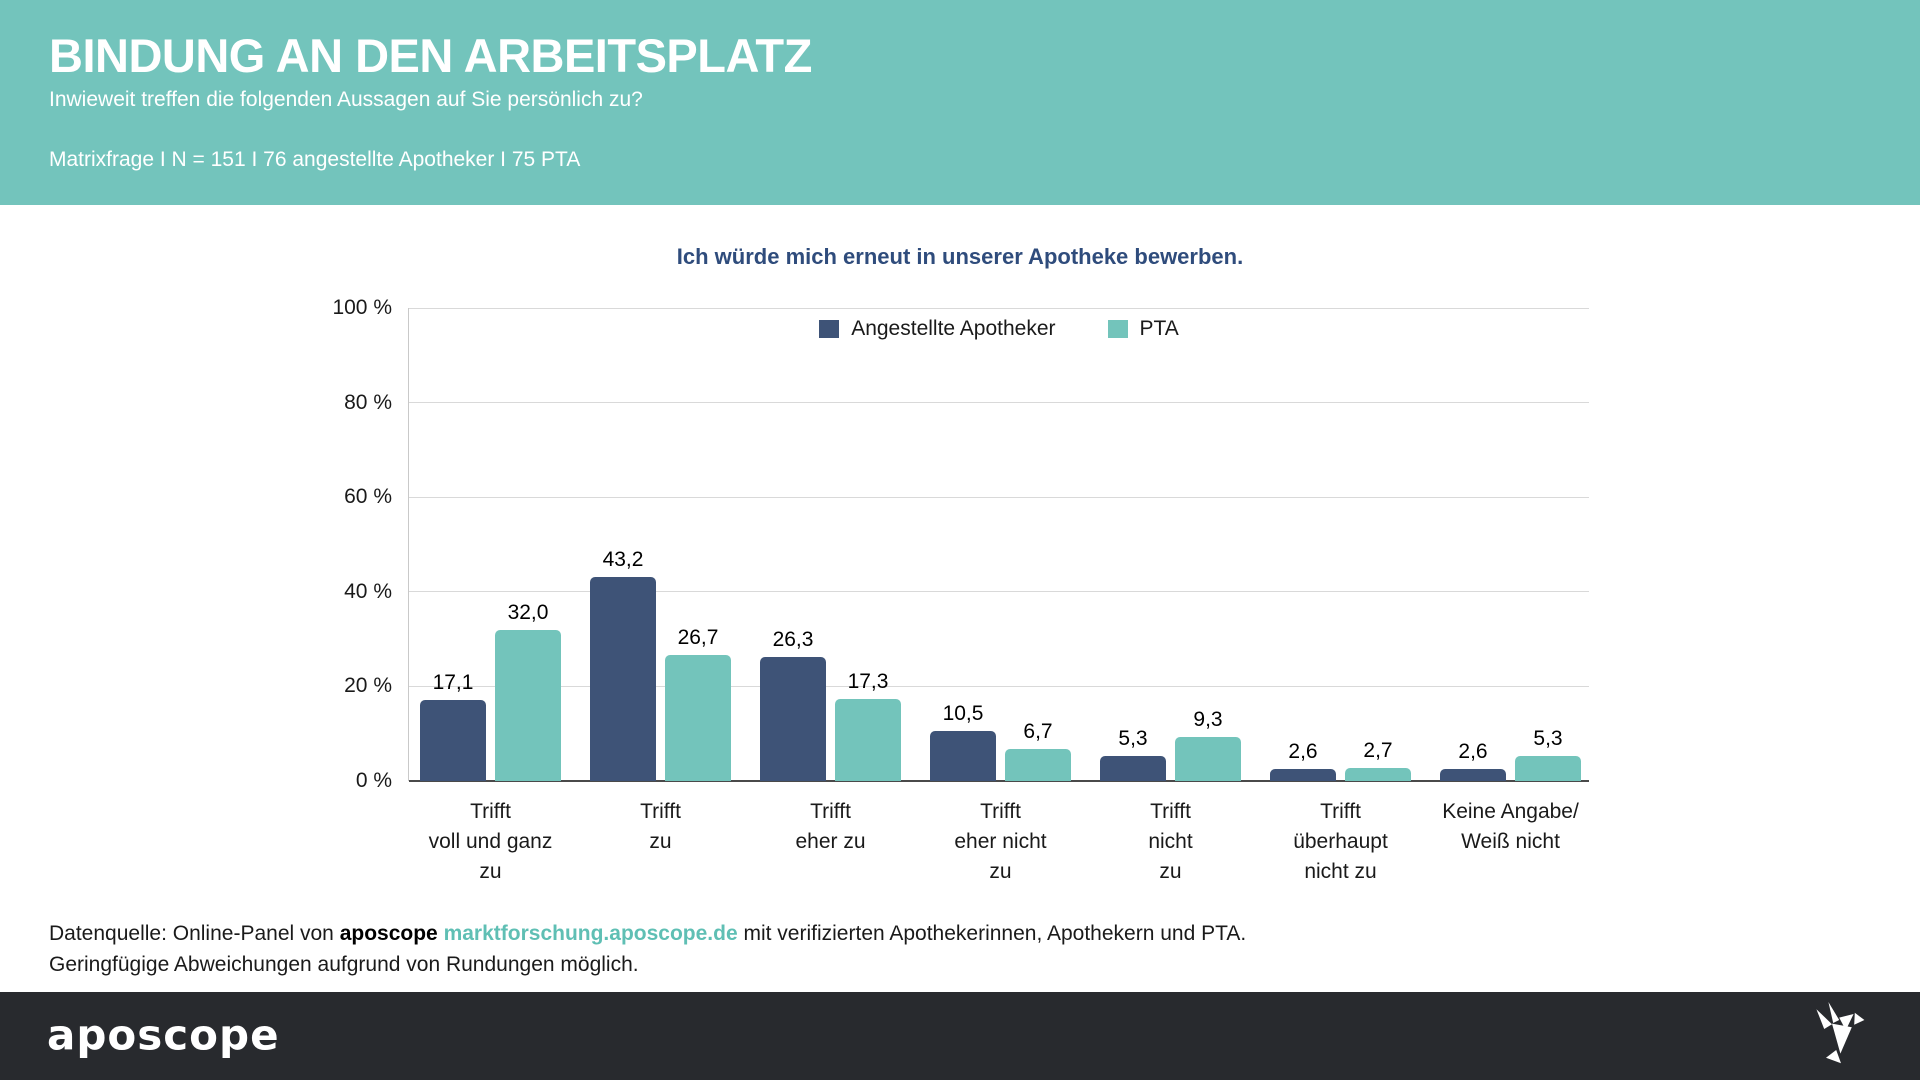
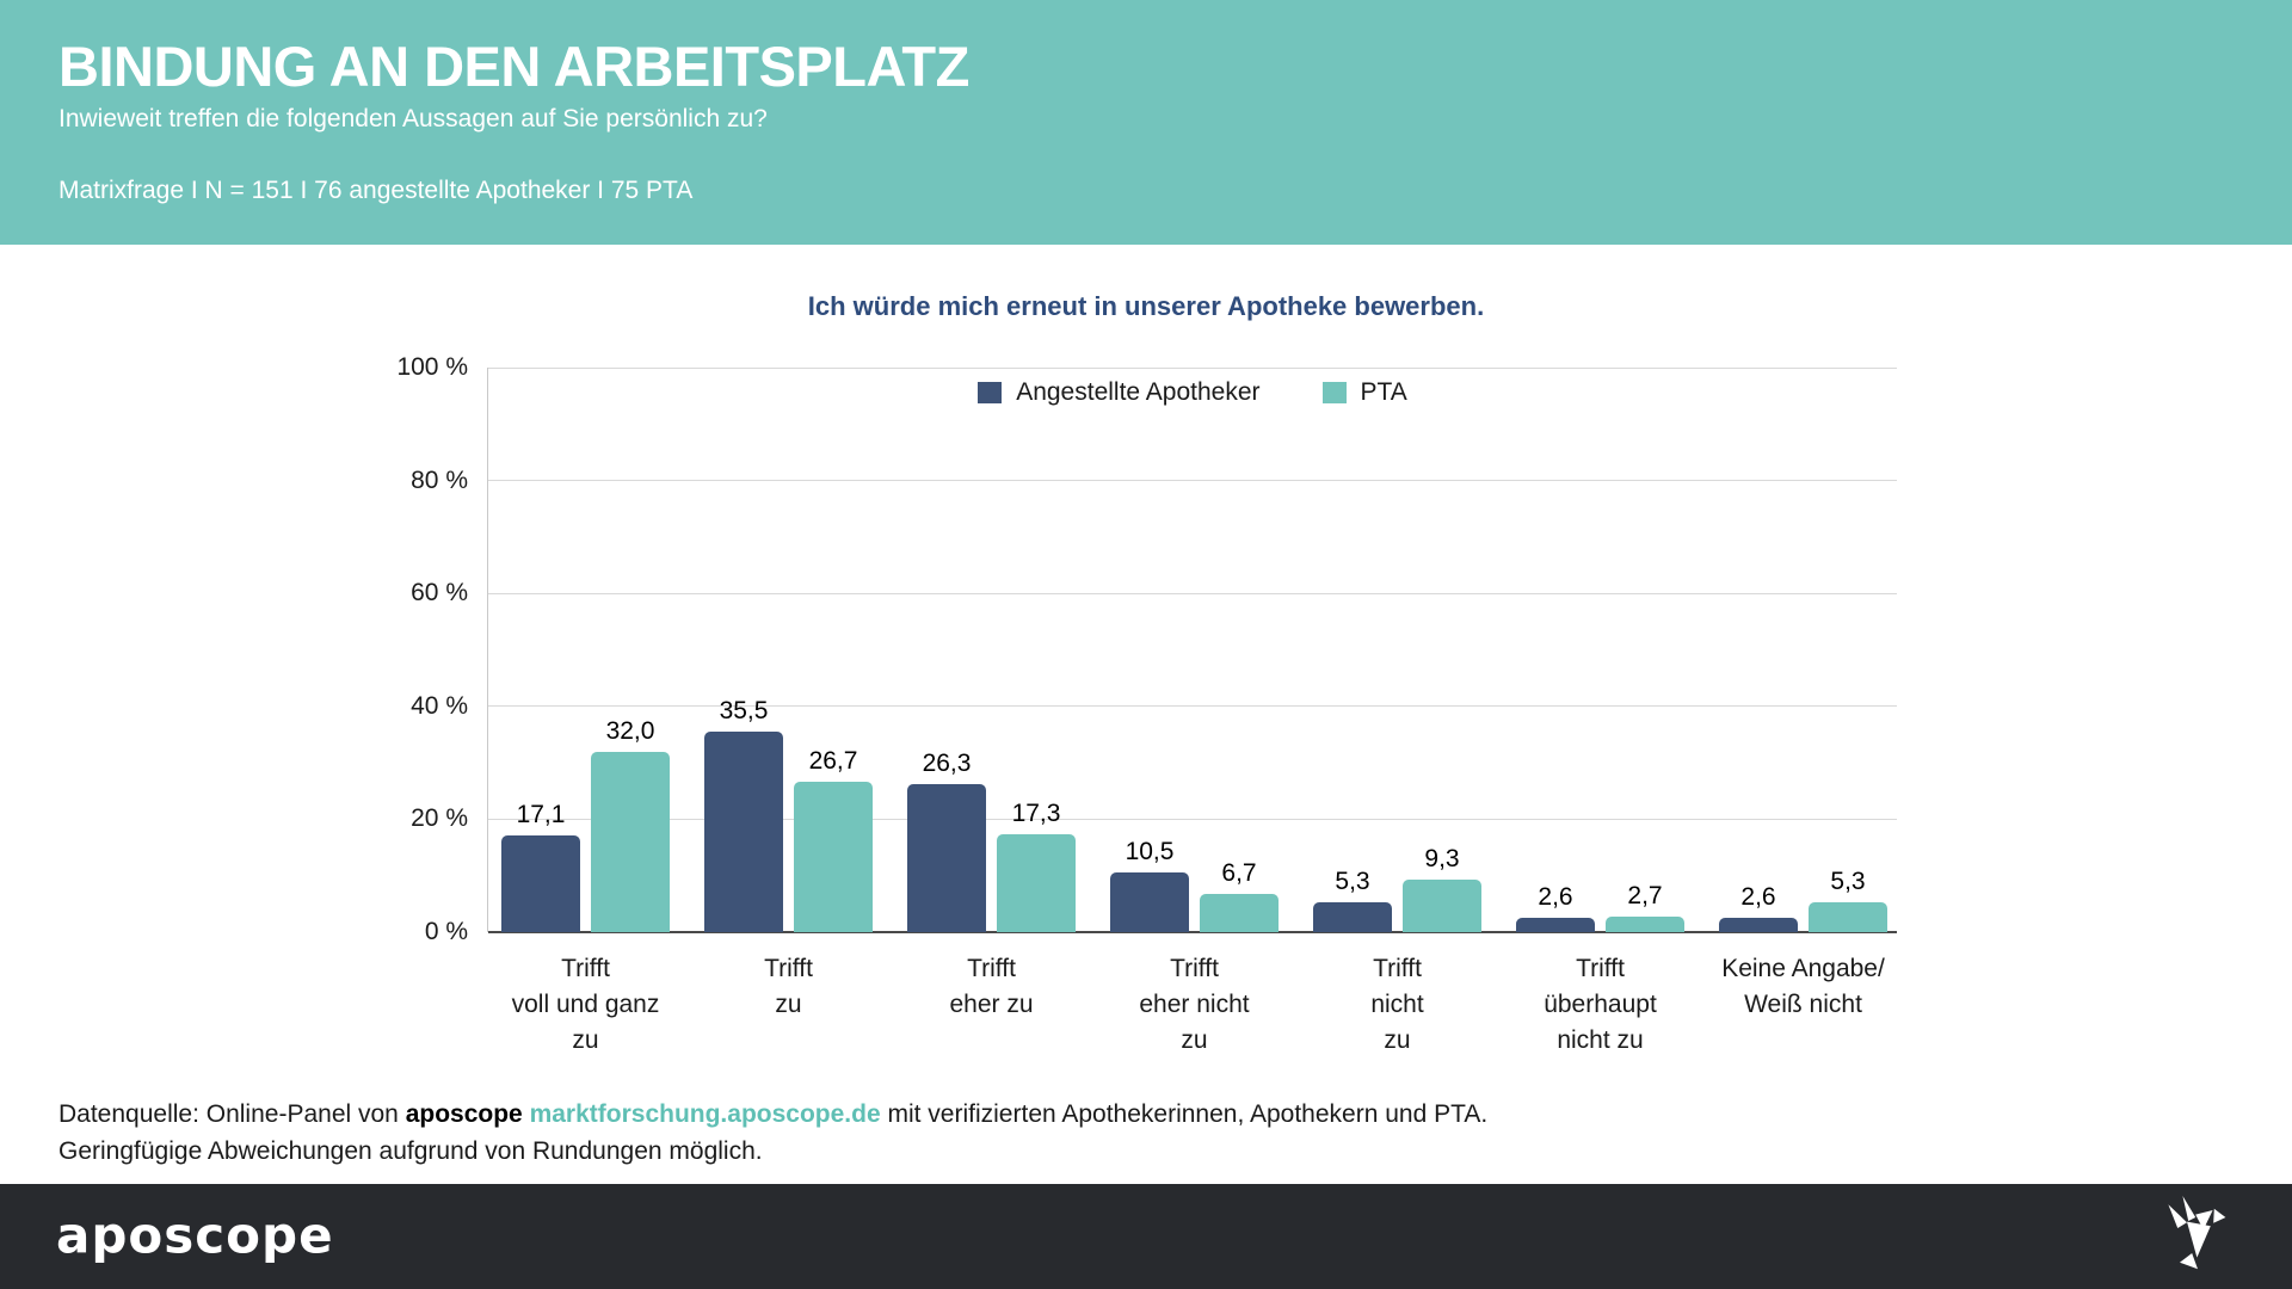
Angestellte Apotheker/Trifft zu: 43,2 -> 35,5
